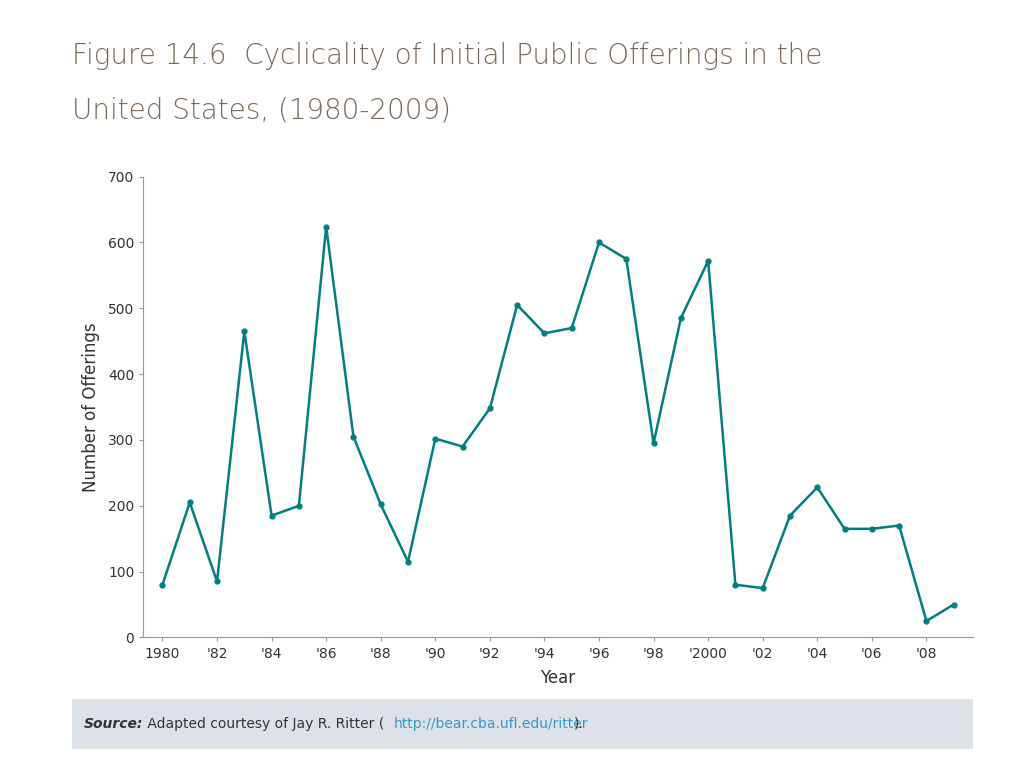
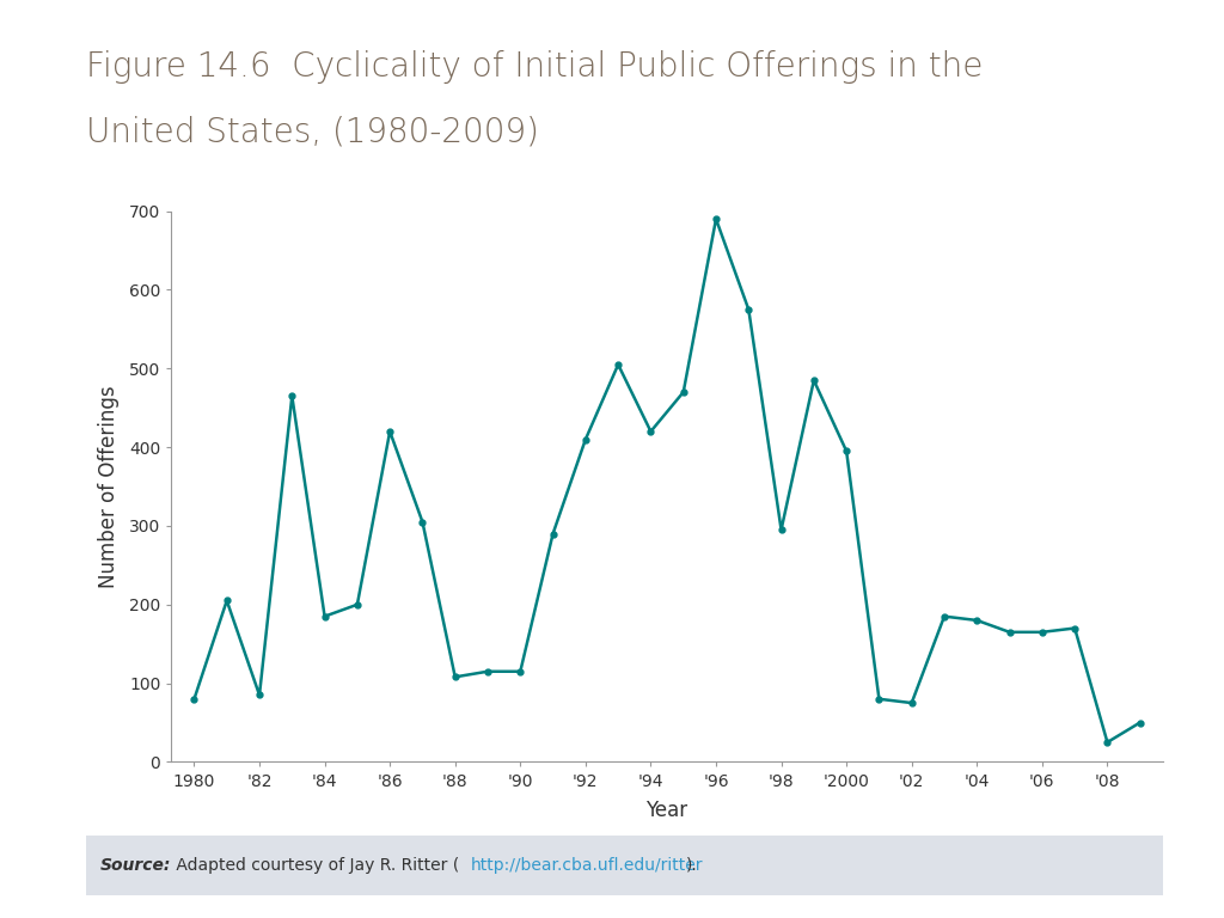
'86: 624 -> 420
'88: 202 -> 108
'90: 302 -> 115
'92: 348 -> 410
'94: 462 -> 420
'96: 600 -> 690
'2000: 572 -> 395
'04: 228 -> 180
